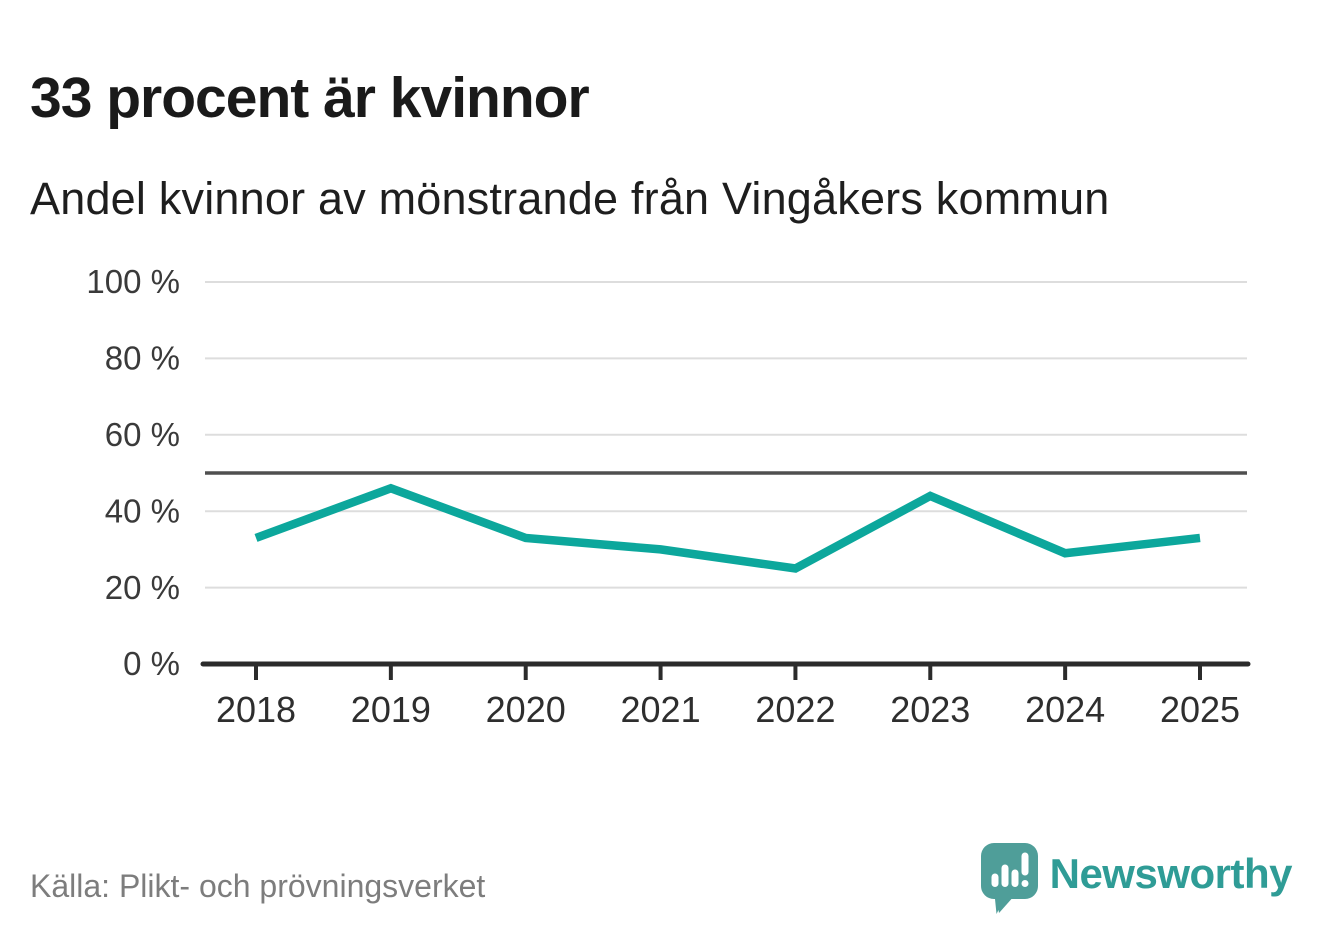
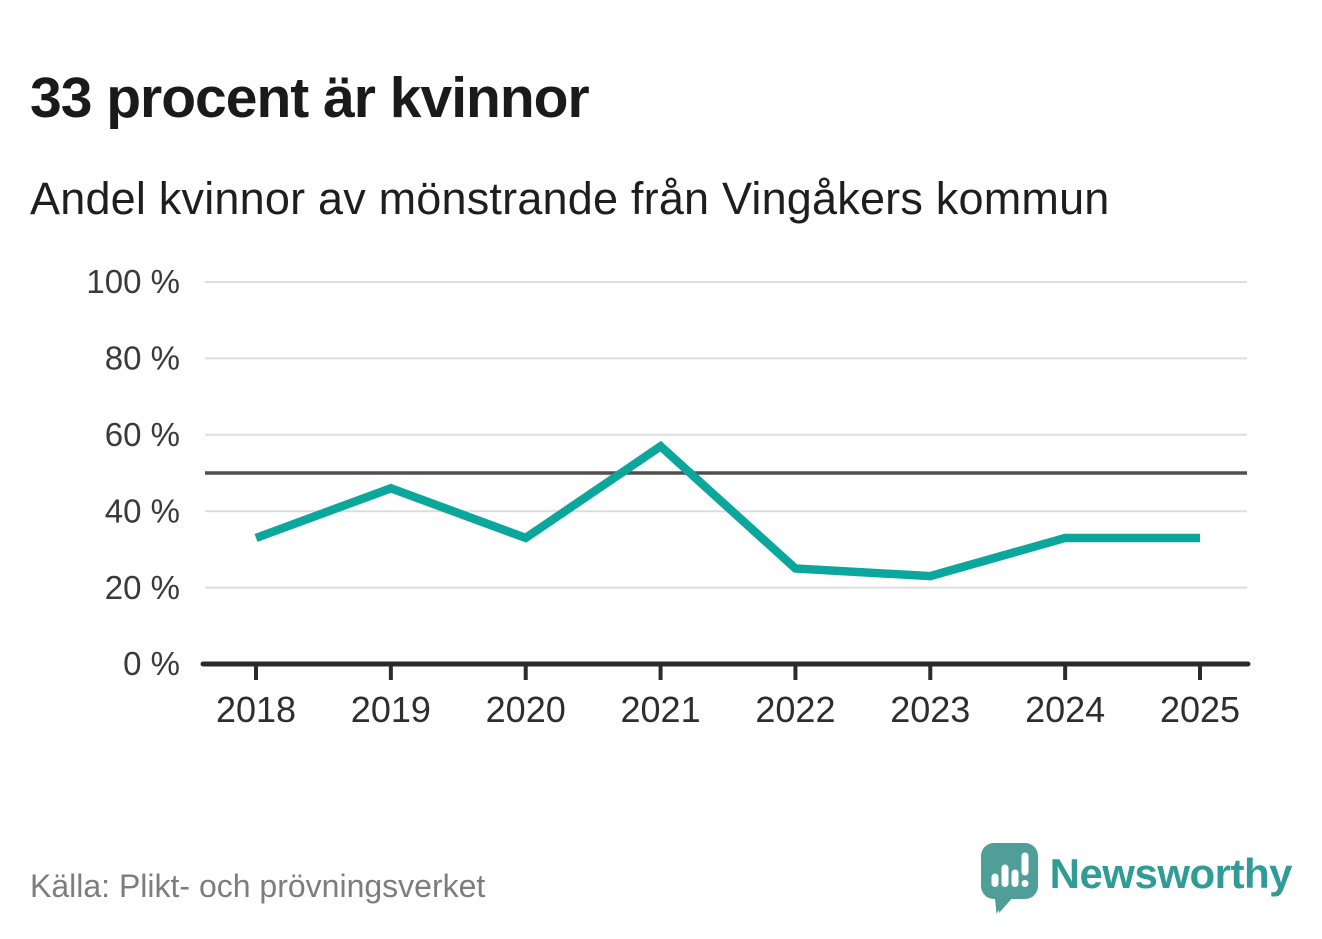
2021: 30% -> 57%
2023: 44% -> 23%
2024: 29% -> 33%
